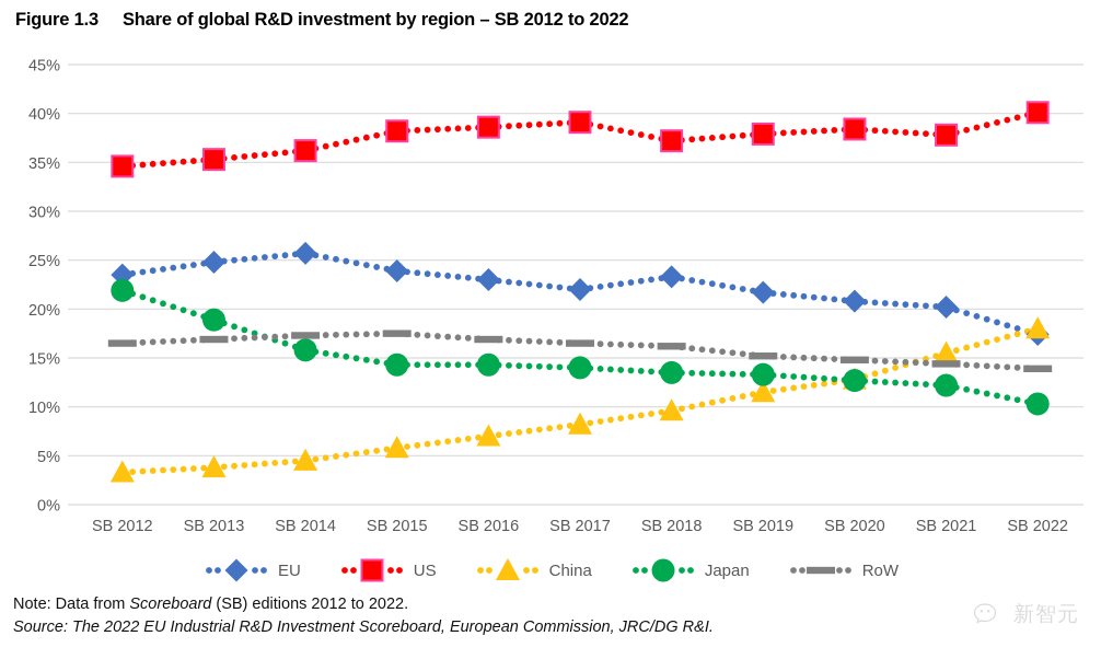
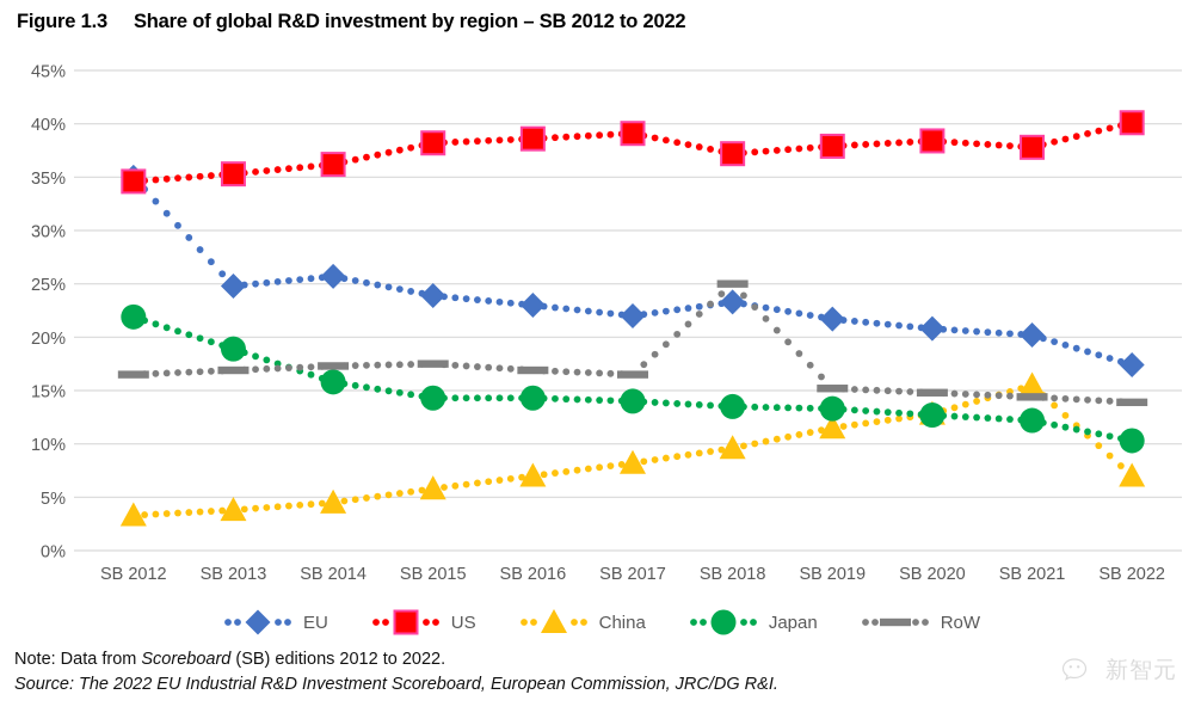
EU/SB 2012: 24% -> 35%
RoW/SB 2018: 16% -> 25%
China/SB 2022: 18% -> 7%
